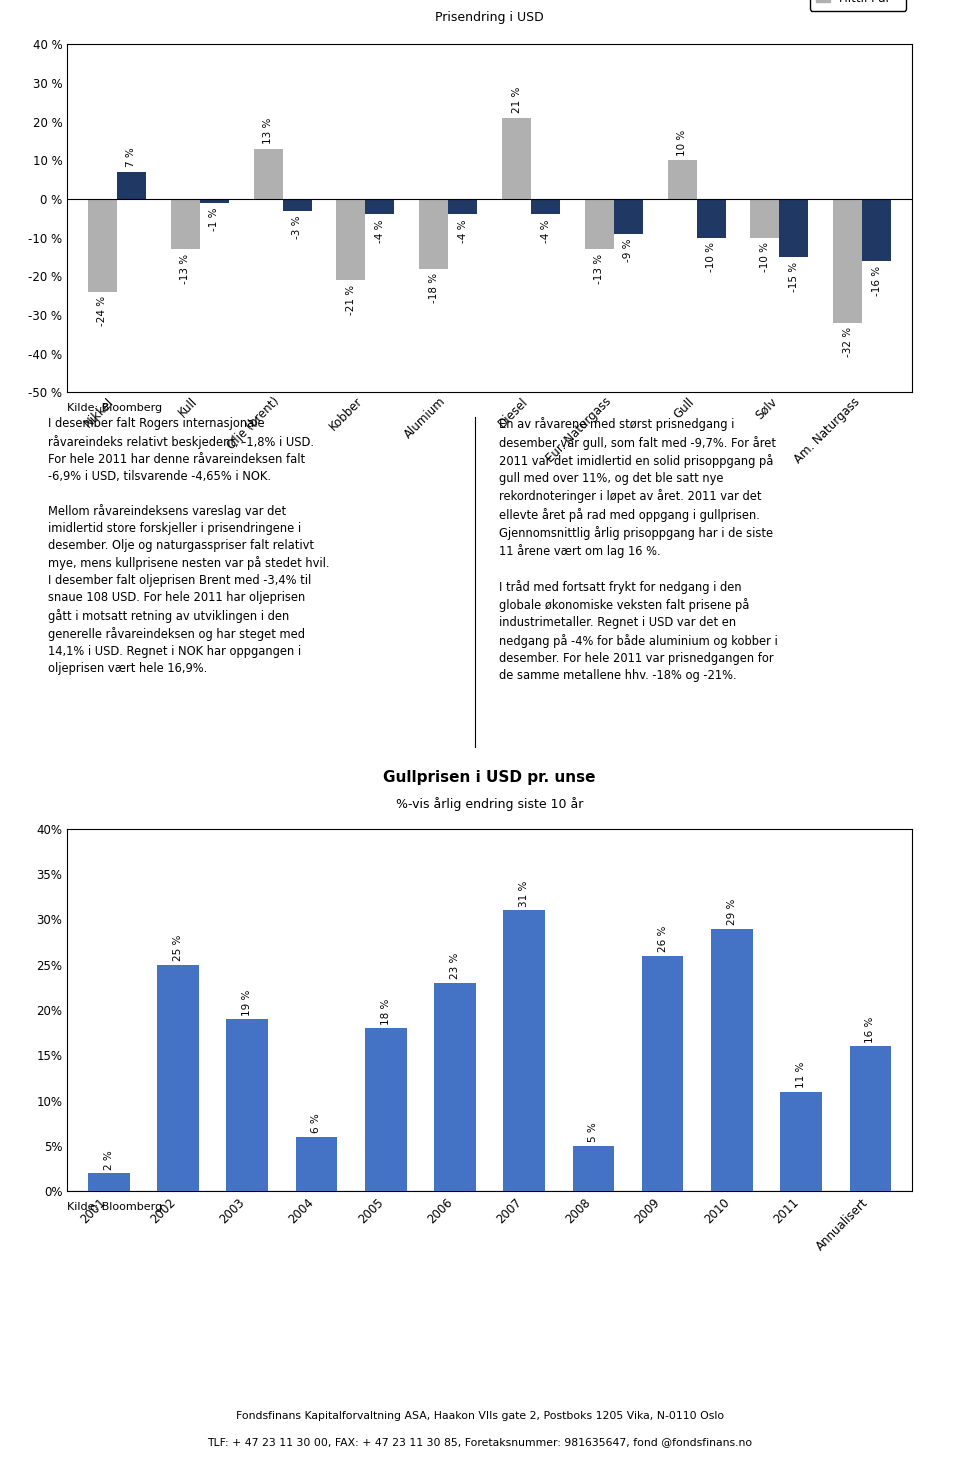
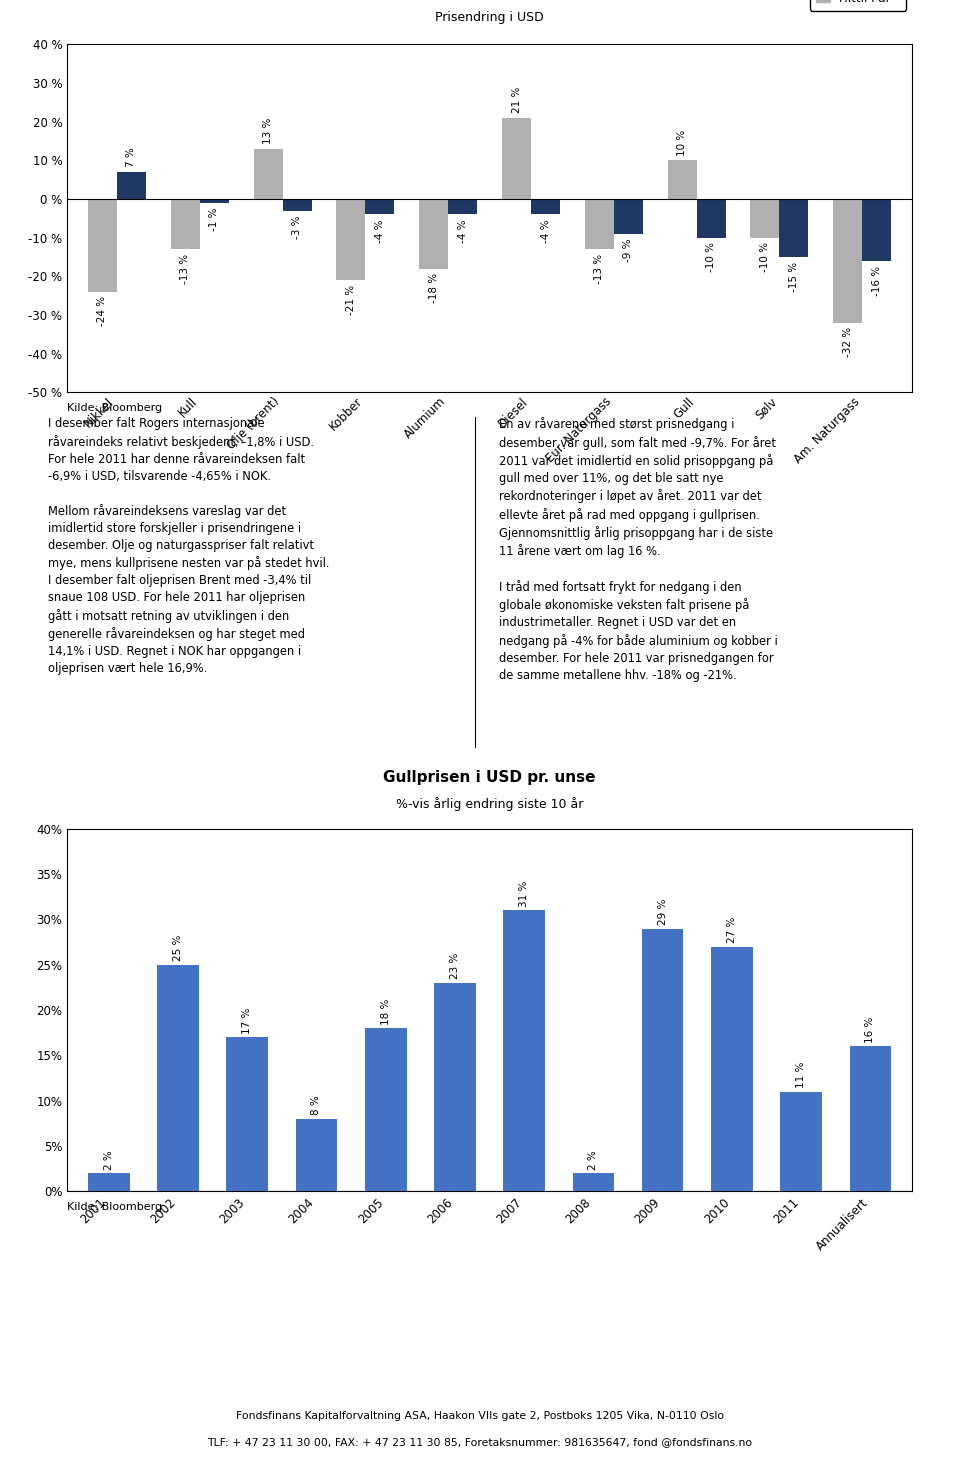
2003: 19 -> 17
2004: 6 -> 8
2008: 5 -> 2
2009: 26 -> 29
2010: 29 -> 27
